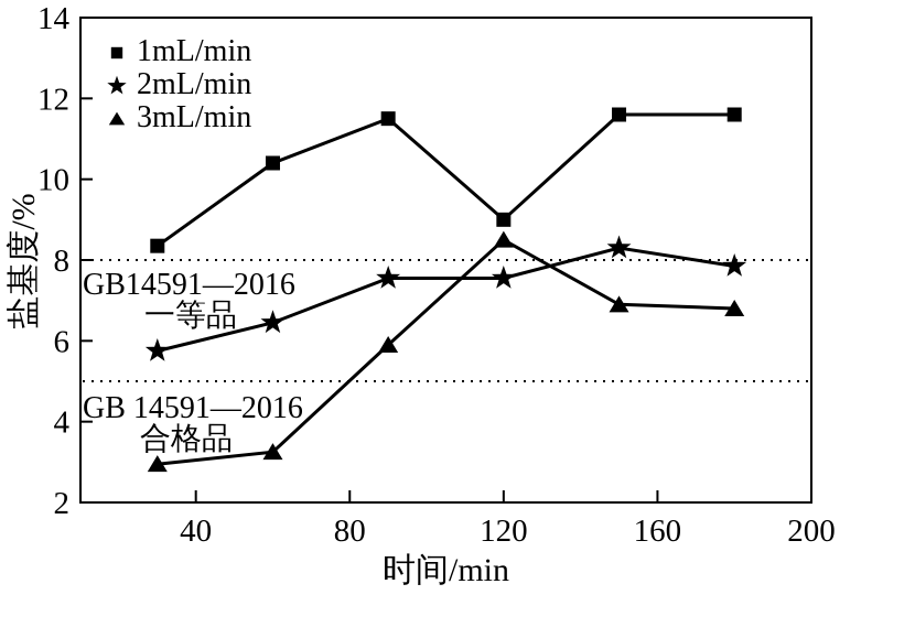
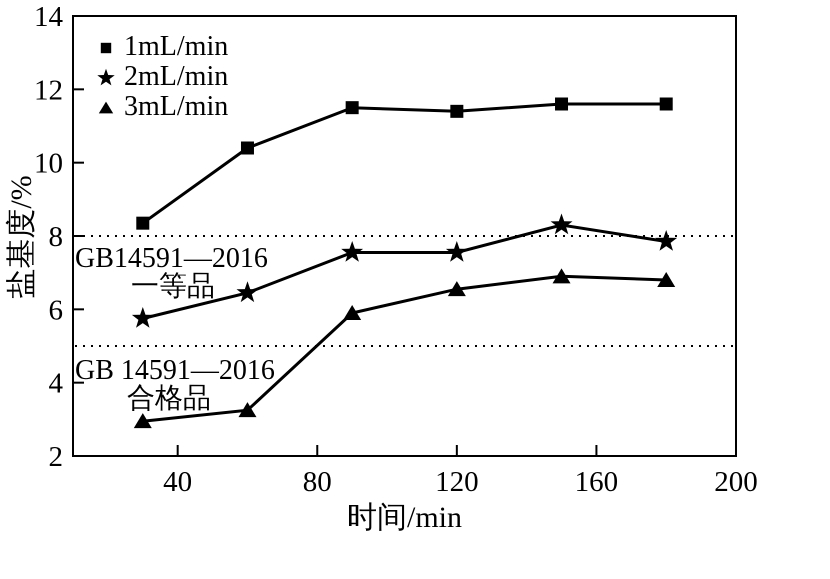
1mL/min/120: 9.0 -> 11.4
3mL/min/120: 8.5 -> 6.5
